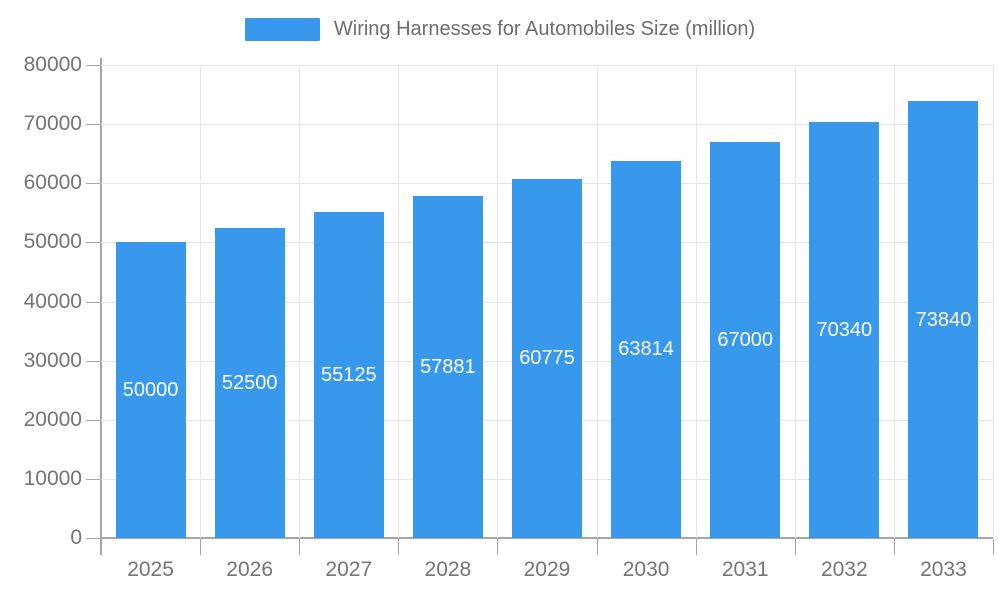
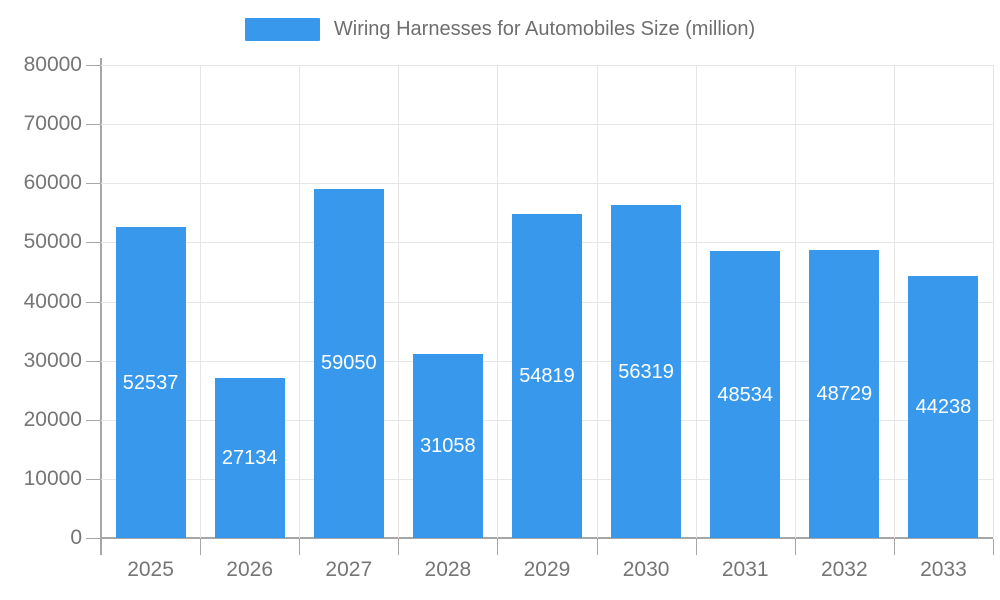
2025: 50000 -> 52537
2026: 52500 -> 27134
2027: 55125 -> 59050
2028: 57881 -> 31058
2029: 60775 -> 54819
2030: 63814 -> 56319
2031: 67000 -> 48534
2032: 70340 -> 48729
2033: 73840 -> 44238
